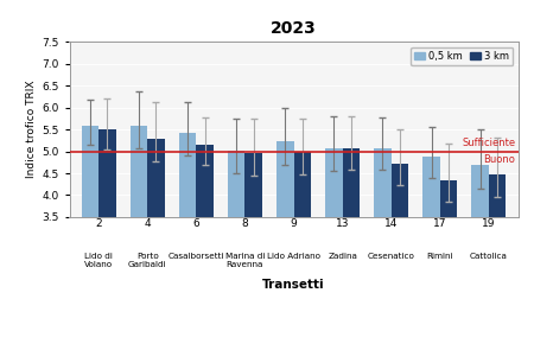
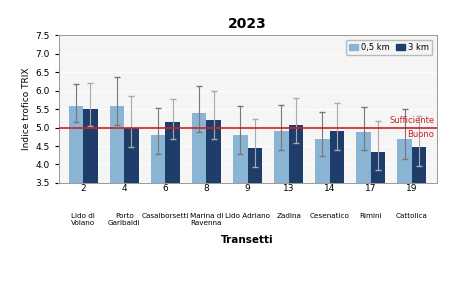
3 km/4: 5.28 -> 5.00
0,5 km/6: 5.42 -> 4.80
0,5 km/8: 5.02 -> 5.40
3 km/8: 4.97 -> 5.20
0,5 km/9: 5.22 -> 4.80
3 km/9: 4.98 -> 4.45
0,5 km/13: 5.08 -> 4.90
0,5 km/14: 5.06 -> 4.70
3 km/14: 4.72 -> 4.90
